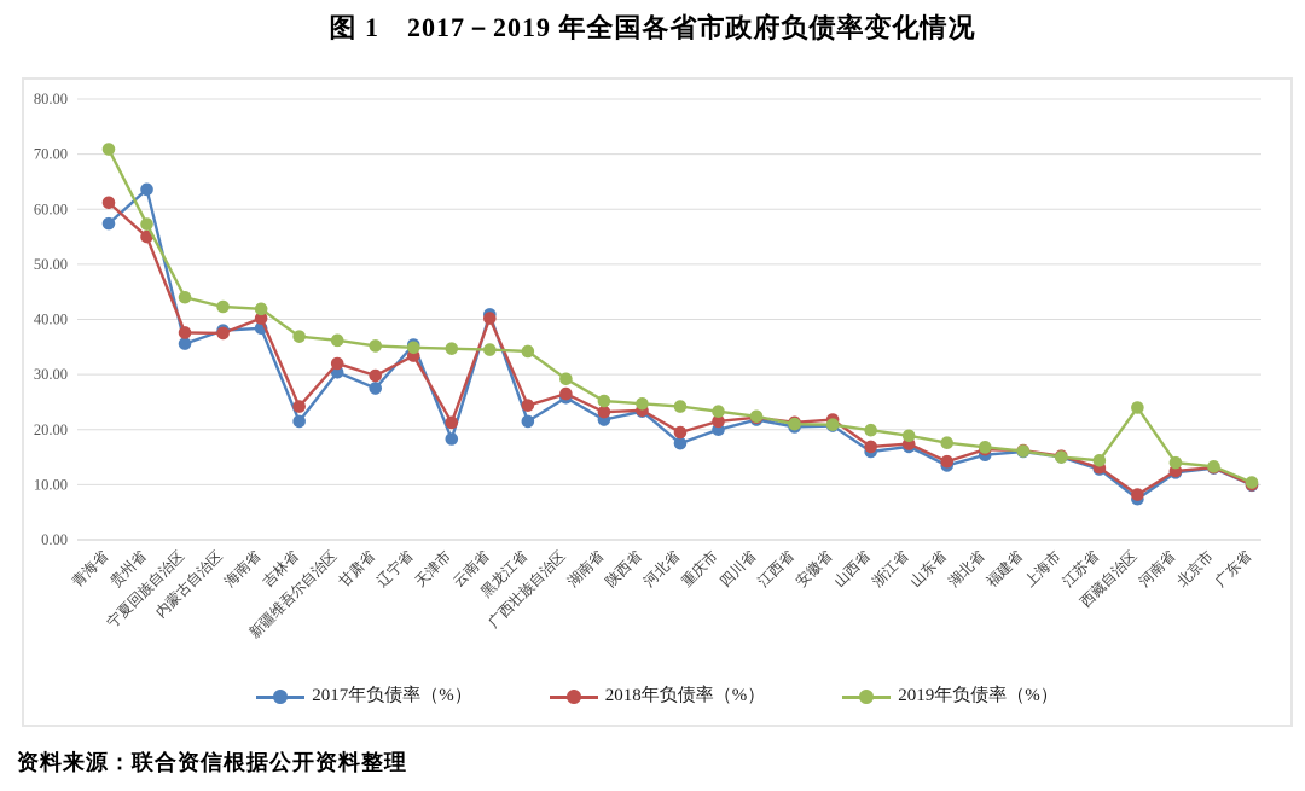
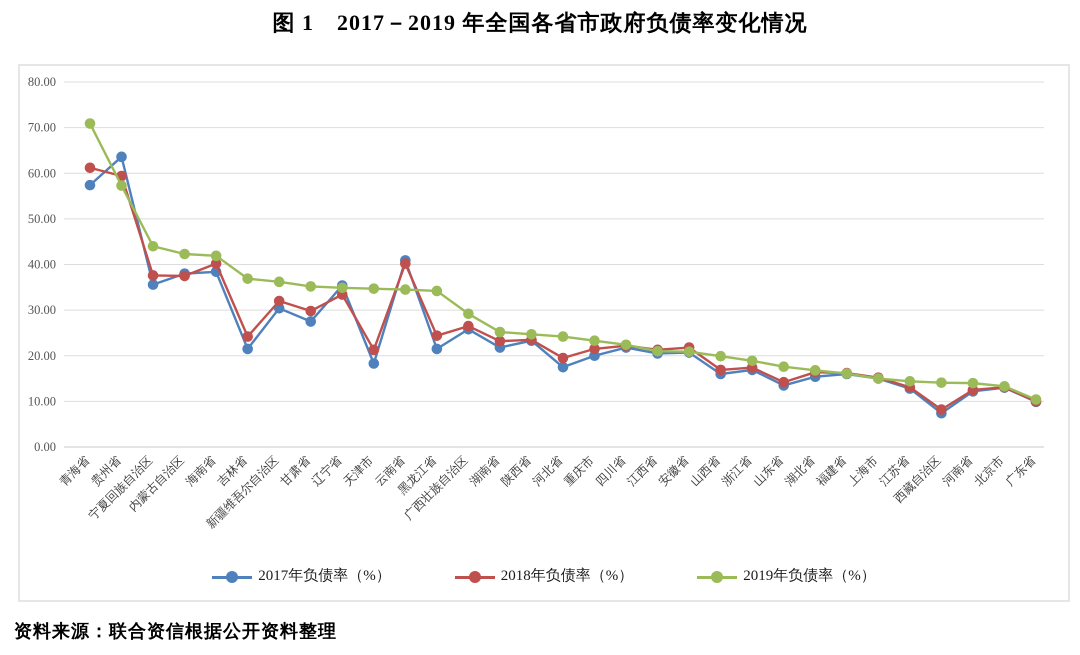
2018年负债率（%）/贵州省: 55 -> 59
2019年负债率（%）/西藏自治区: 24 -> 14
